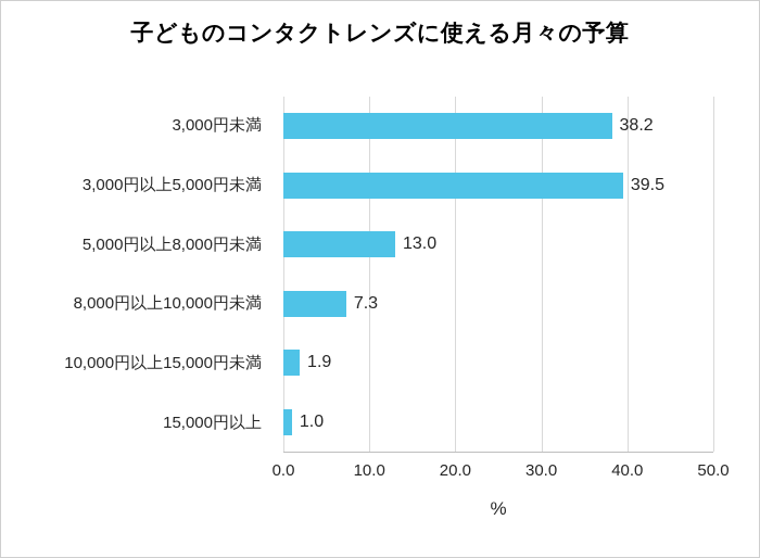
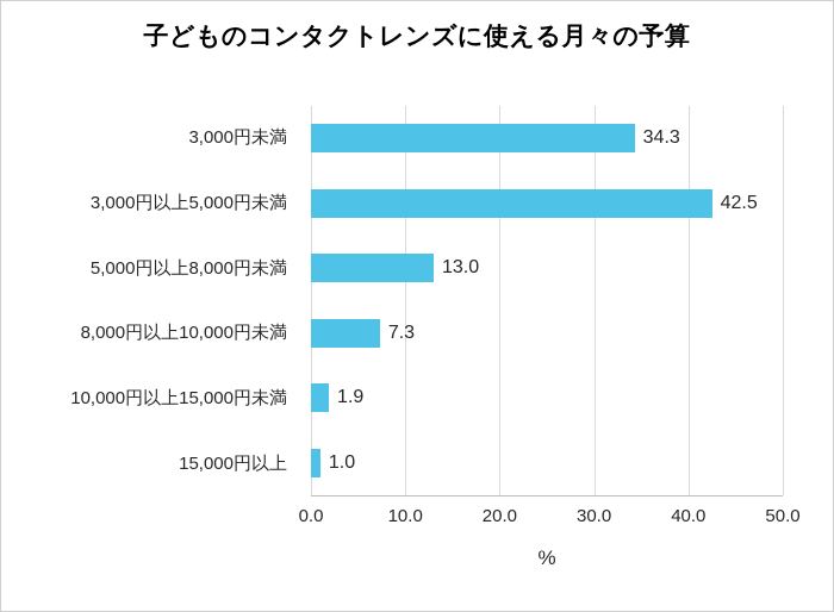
3,000円未満: 38.2 -> 34.3
3,000円以上5,000円未満: 39.5 -> 42.5
